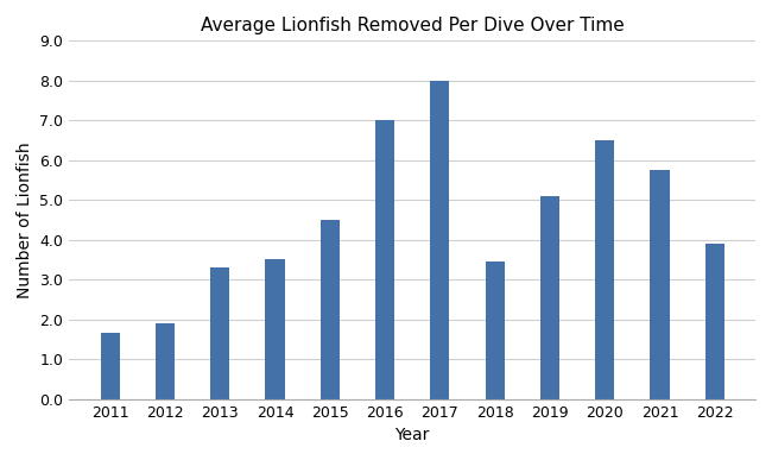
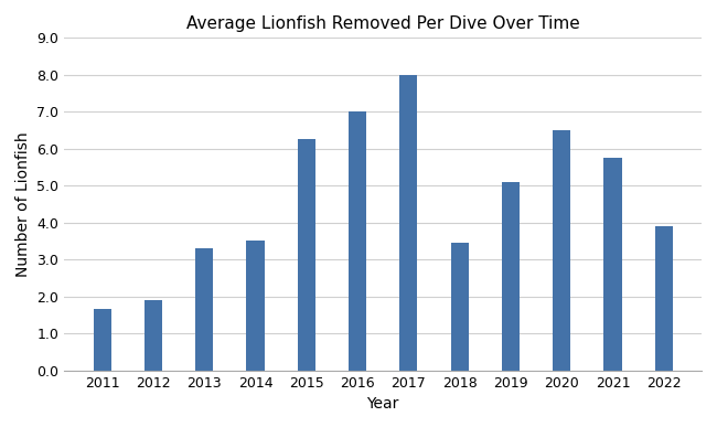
2015: 4.50 -> 6.25
